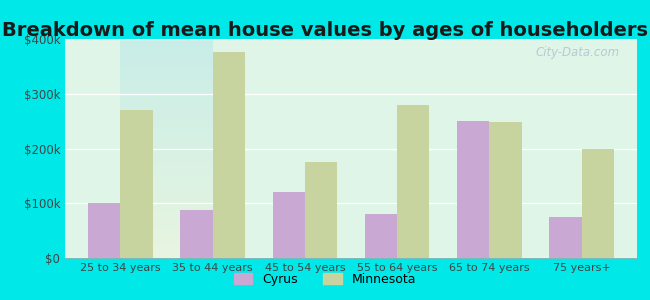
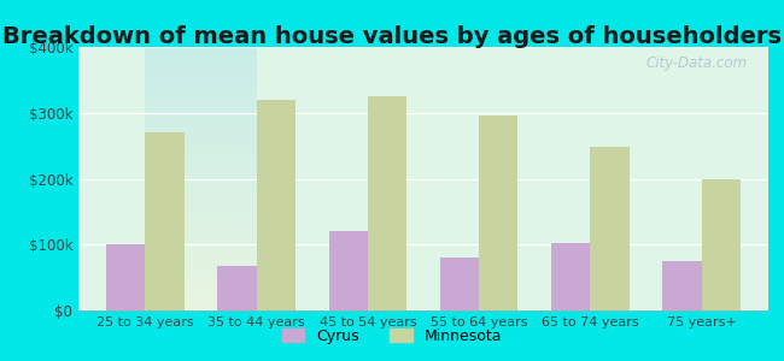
Cyrus/35 to 44 years: $88k -> $67k
Minnesota/35 to 44 years: $376k -> $320k
Minnesota/45 to 54 years: $176k -> $325k
Minnesota/55 to 64 years: $280k -> $295k
Cyrus/65 to 74 years: $250k -> $103k
